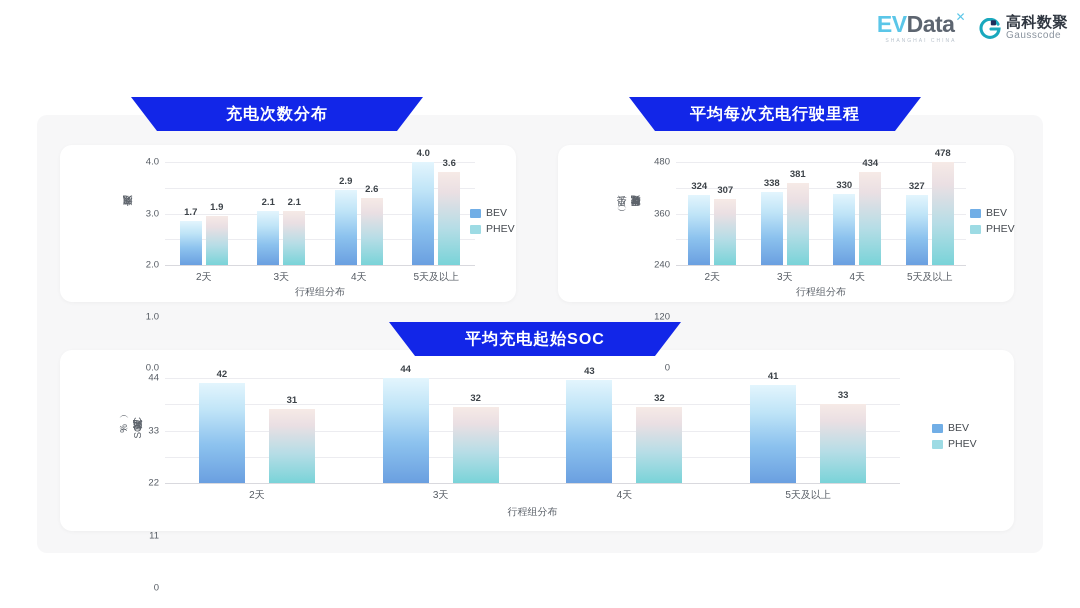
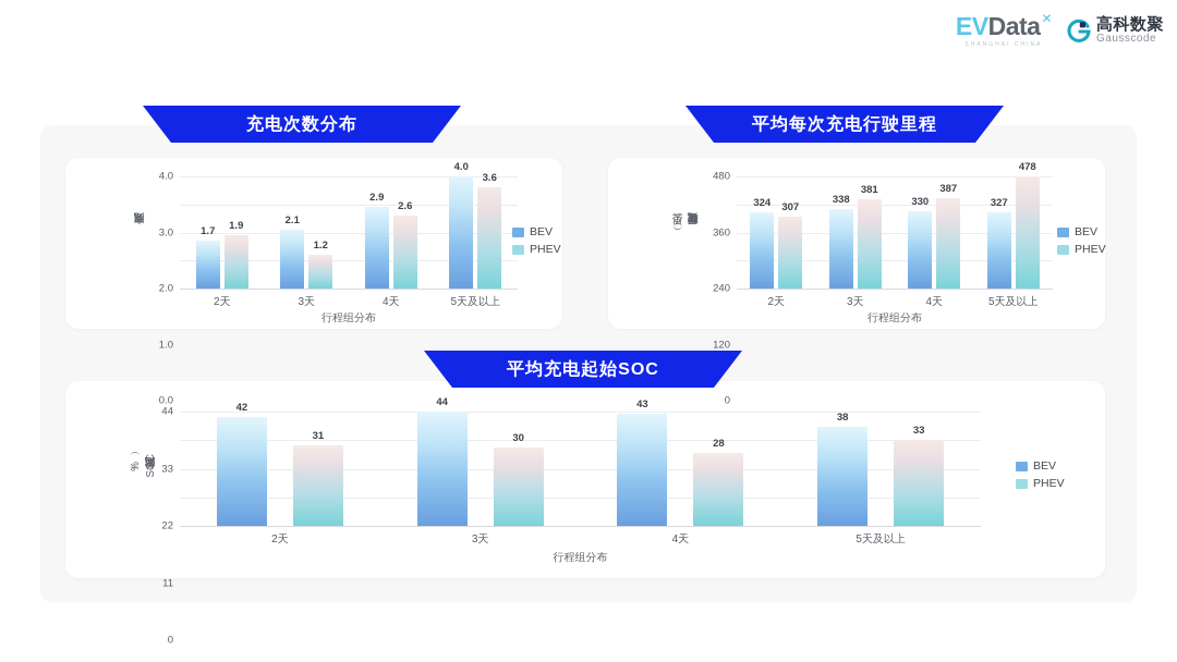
充电次数分布/PHEV/3天: 2.1 -> 1.2
平均每次充电行驶里程/PHEV/4天: 434 -> 387
平均充电起始SOC/PHEV/3天: 32 -> 30
平均充电起始SOC/PHEV/4天: 32 -> 28
平均充电起始SOC/BEV/5天及以上: 41 -> 38
